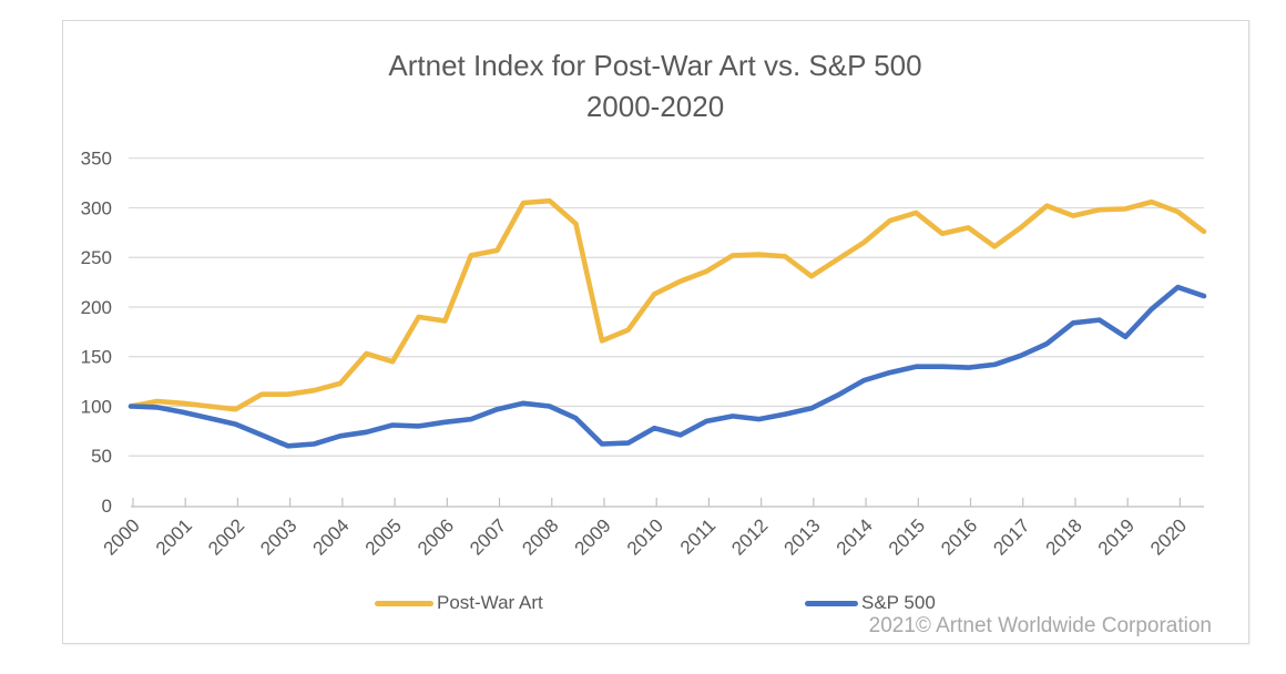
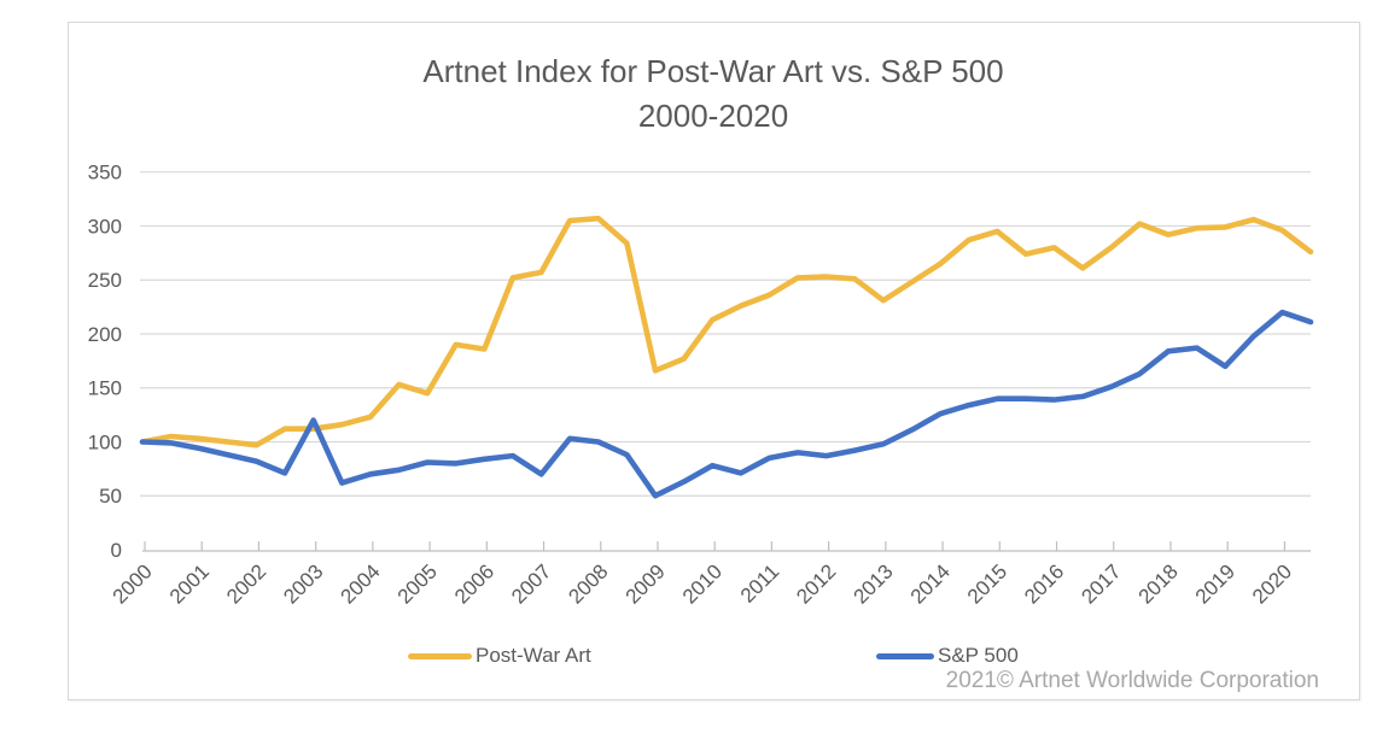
S&P 500/2003: 60 -> 120
S&P 500/2007: 100 -> 70
S&P 500/2009: 60 -> 50
